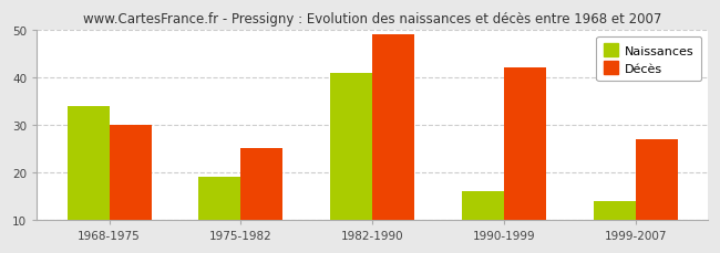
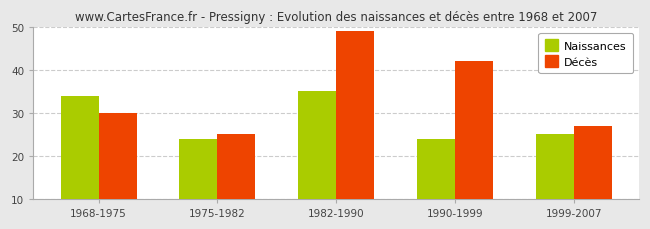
Naissances/1975-1982: 19 -> 24
Naissances/1982-1990: 41 -> 35
Naissances/1990-1999: 16 -> 24
Naissances/1999-2007: 14 -> 25
